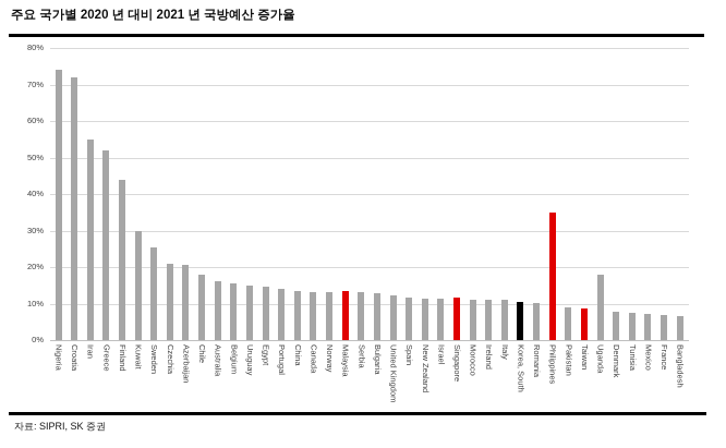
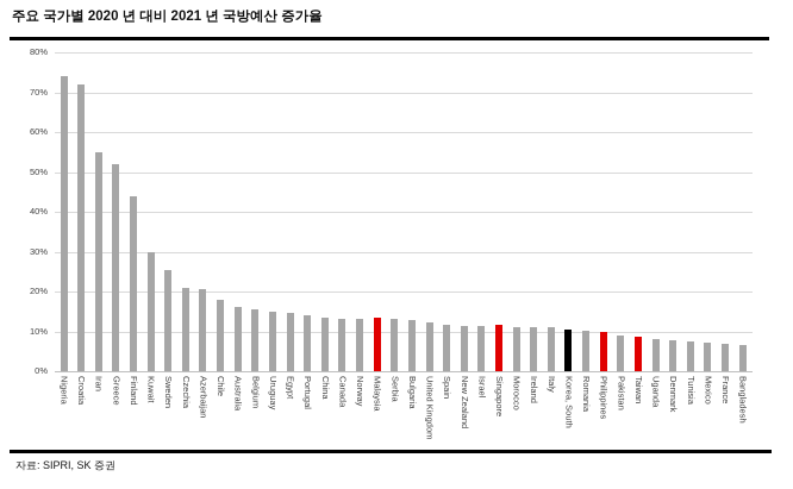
Philippines: 35% -> 10%
Uganda: 18% -> 8%
